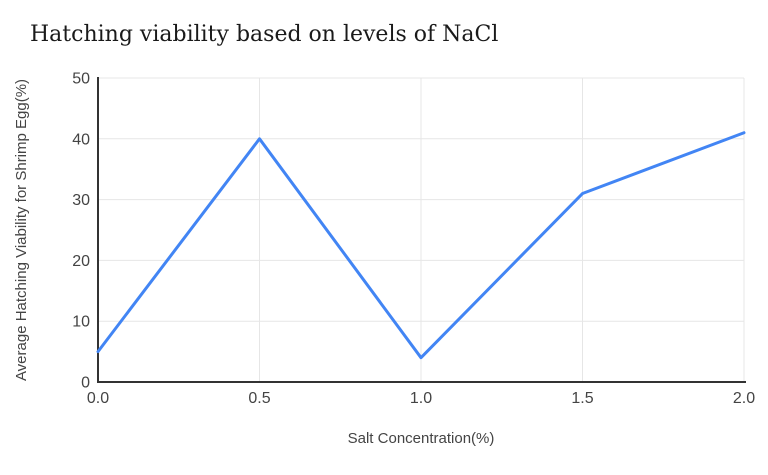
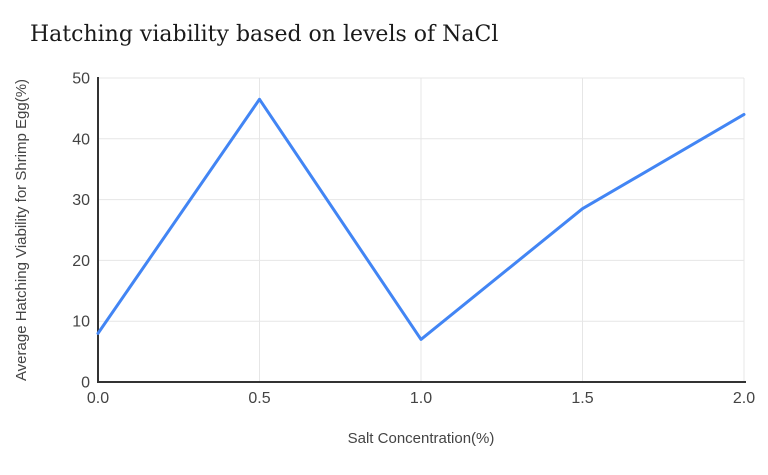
0.0: 5 -> 8
0.5: 40 -> 46
1.0: 4 -> 7
1.5: 31 -> 28
2.0: 41 -> 44
